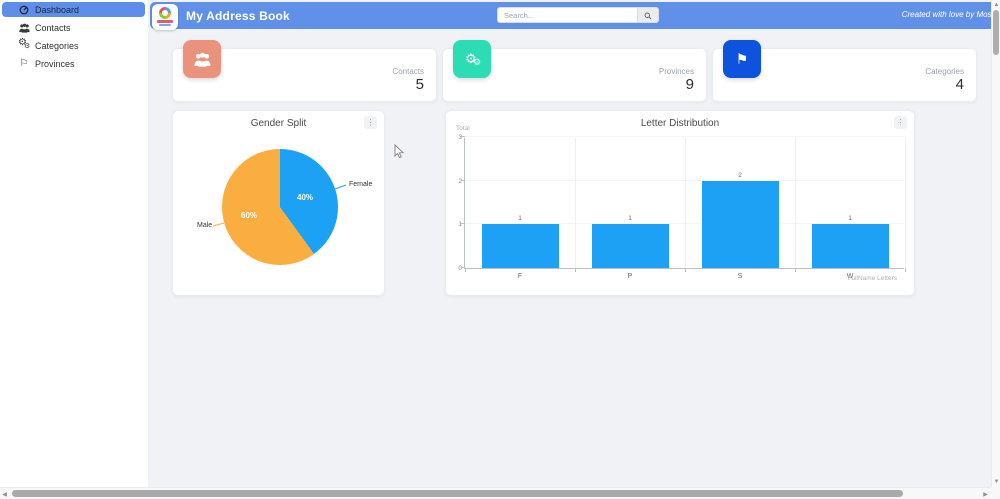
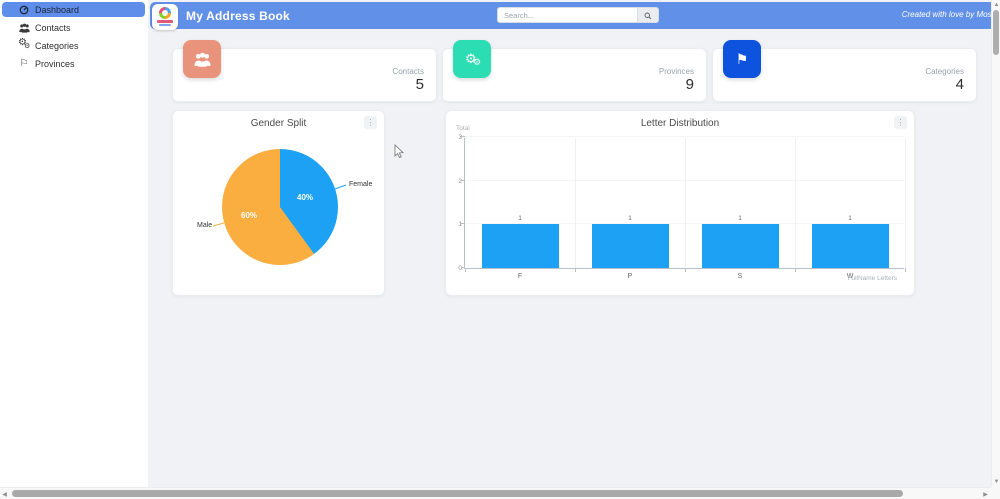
Letter Distribution/S: 2 -> 1
